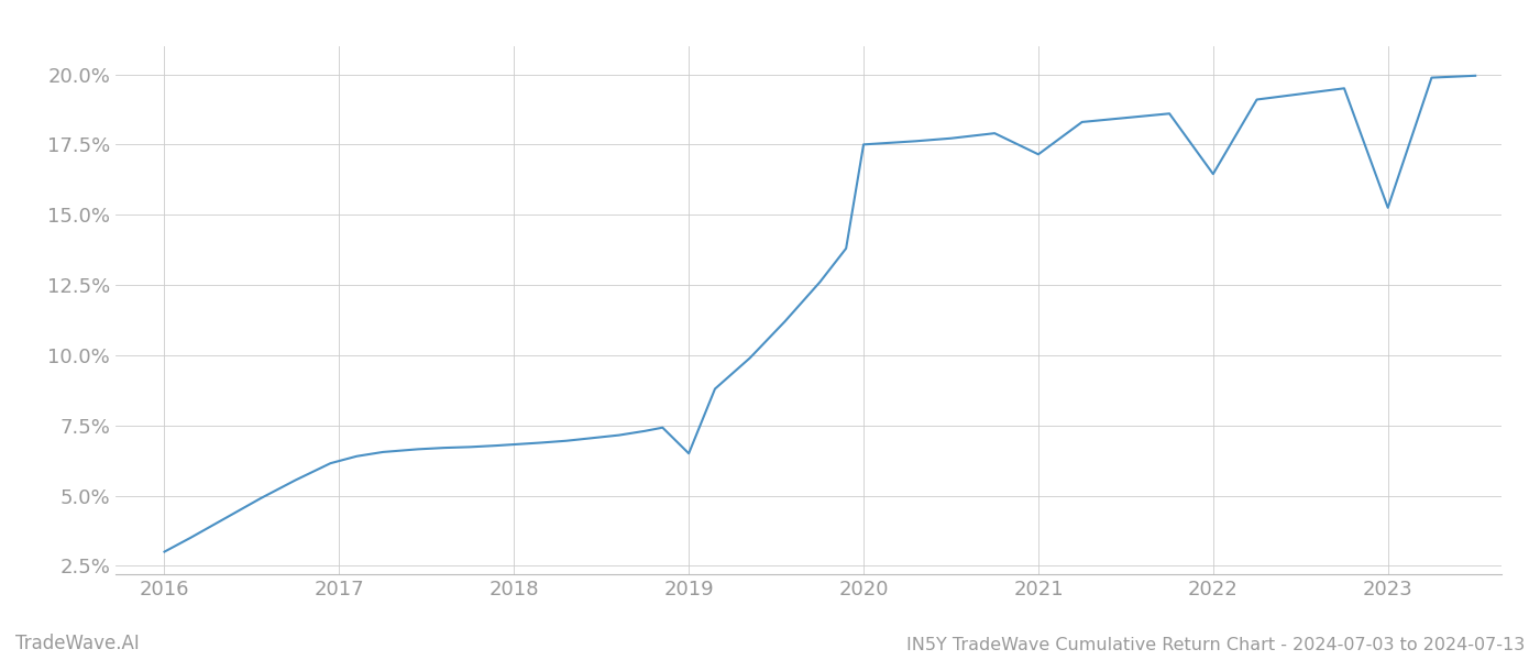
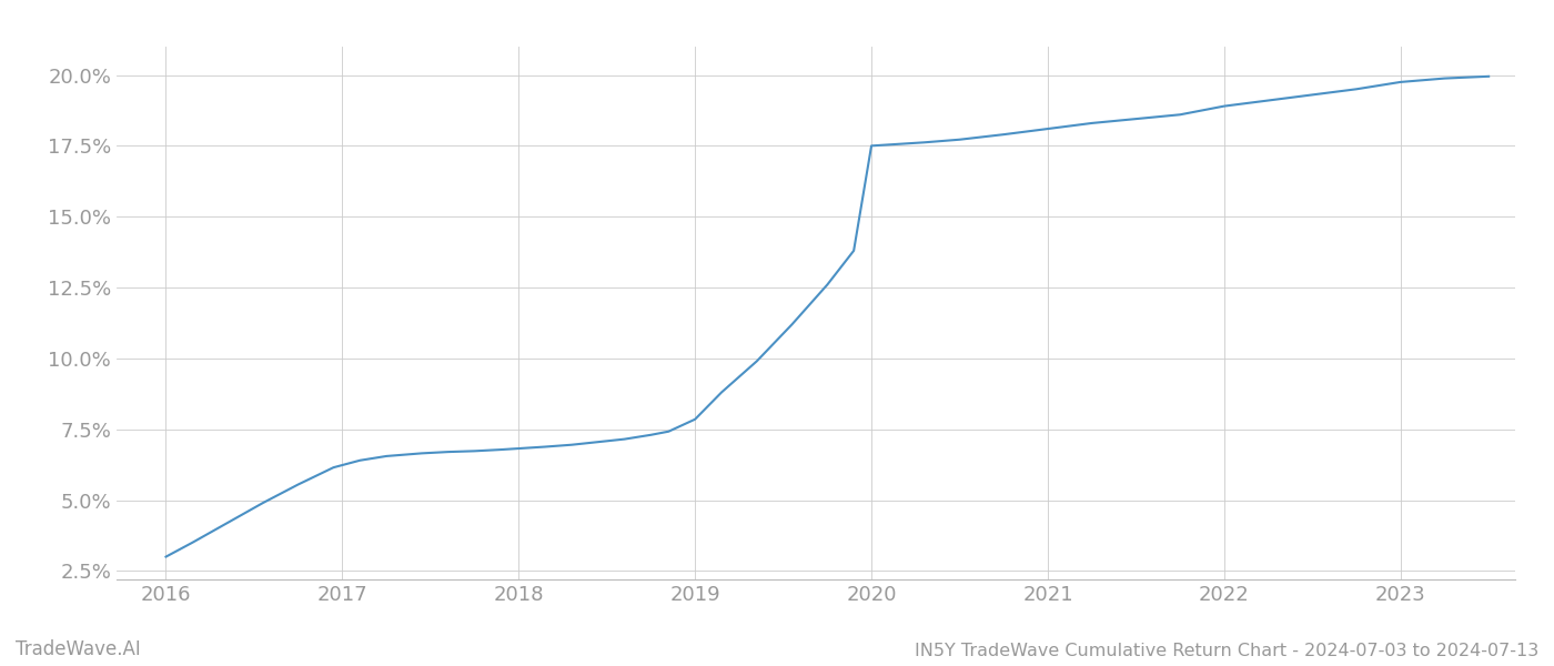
2019: 6.50% -> 7.85%
2021: 17.15% -> 18.10%
2022: 16.45% -> 18.90%
2023: 15.25% -> 19.75%
